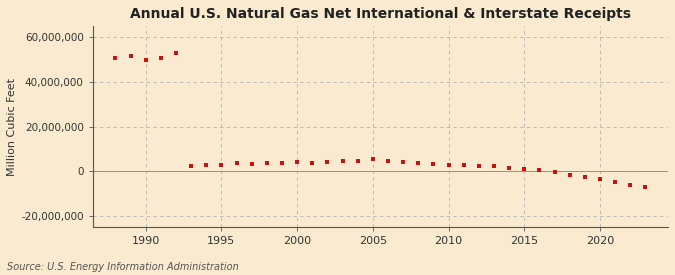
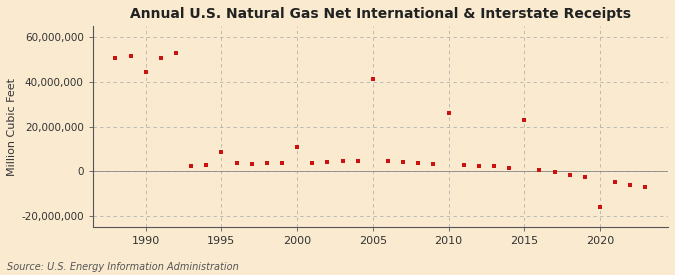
1990: 50,000,000 -> 44,500,000
1995: 2,800,000 -> 8,500,000
2000: 4,000,000 -> 11,000,000
2005: 5,500,000 -> 41,500,000
2010: 3,000,000 -> 26,000,000
2015: 1,000,000 -> 23,000,000
2020: -3,500,000 -> -16,000,000
